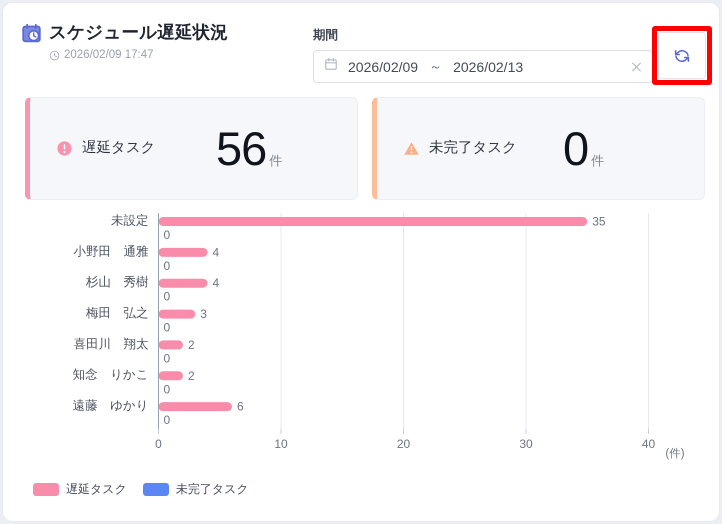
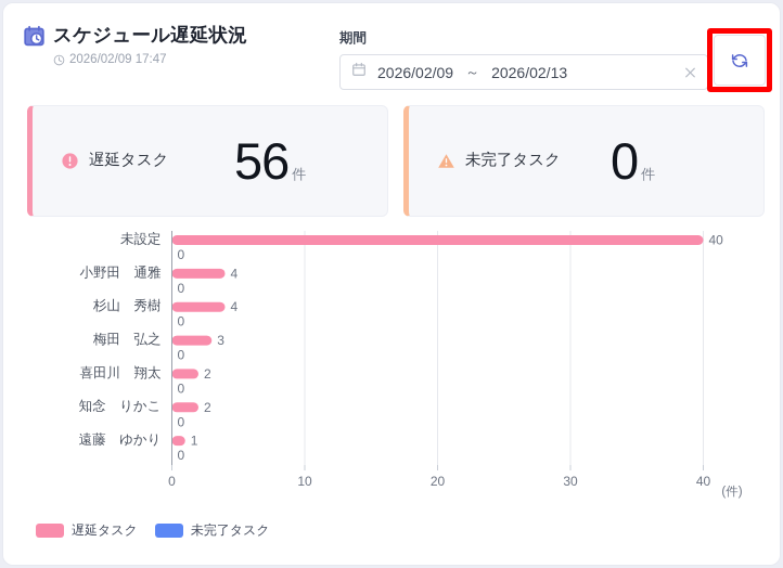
遅延タスク/未設定: 35 -> 40
遅延タスク/遠藤 ゆかり: 6 -> 1
